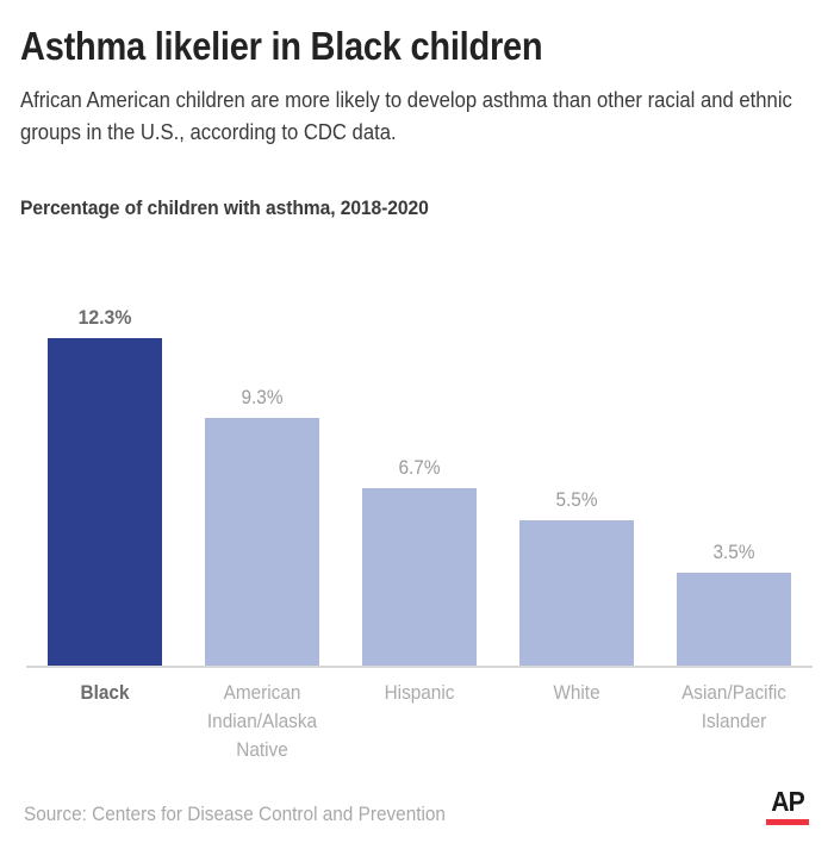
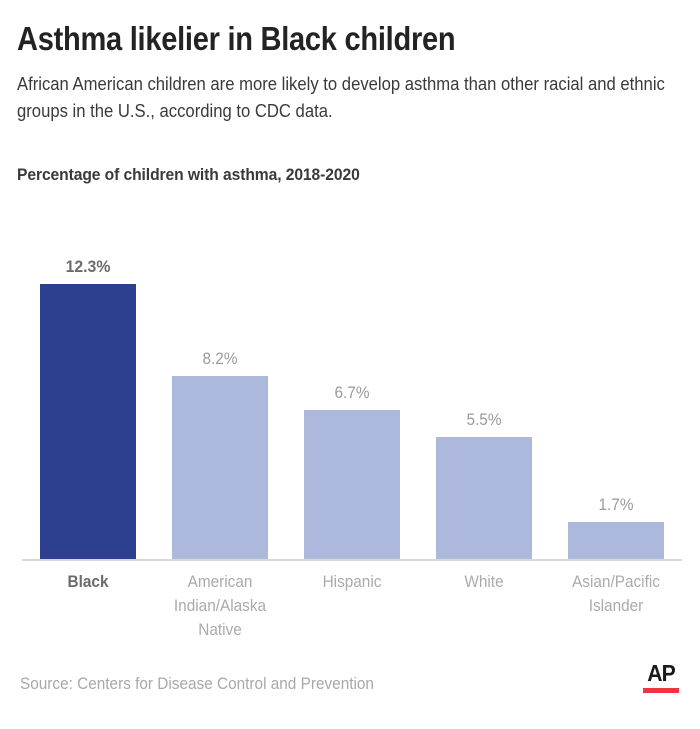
American Indian/Alaska Native: 9.3% -> 8.2%
Asian/Pacific Islander: 3.5% -> 1.7%
